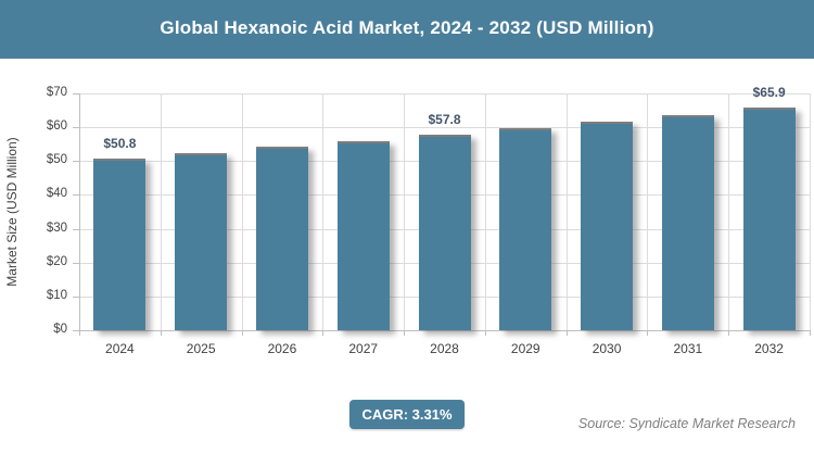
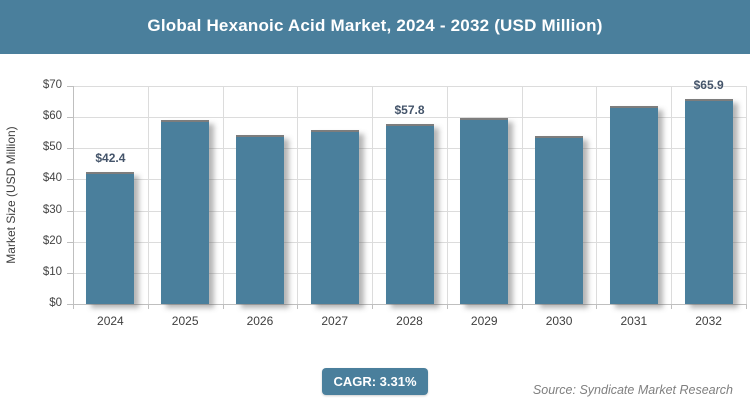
2024: $50.8 -> $42.4
2025: $52 -> $59
2030: $62 -> $54
